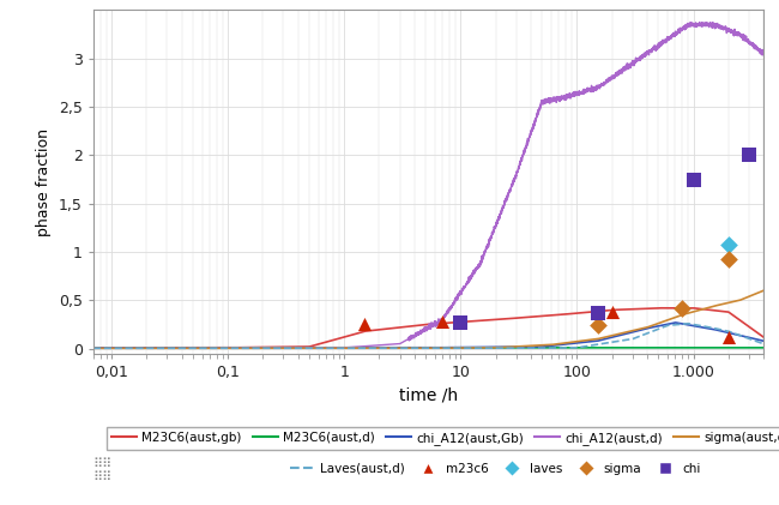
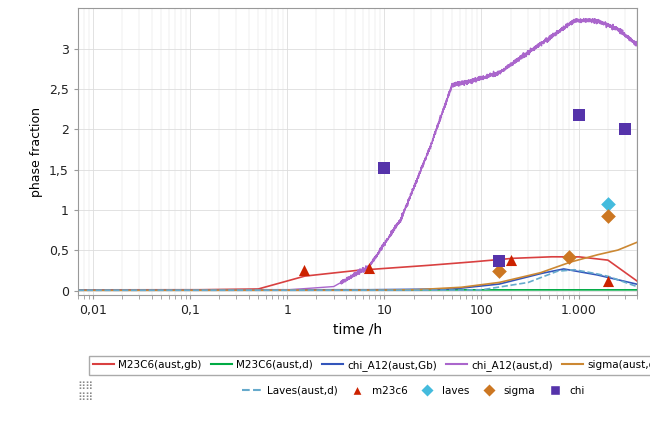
chi/10: 0,27 -> 1,52
chi/1.000: 1,74 -> 2,18
